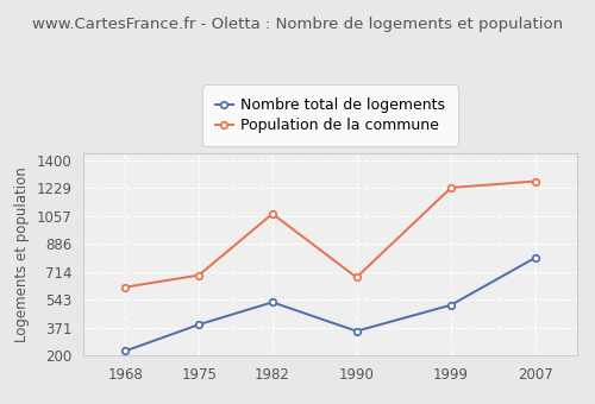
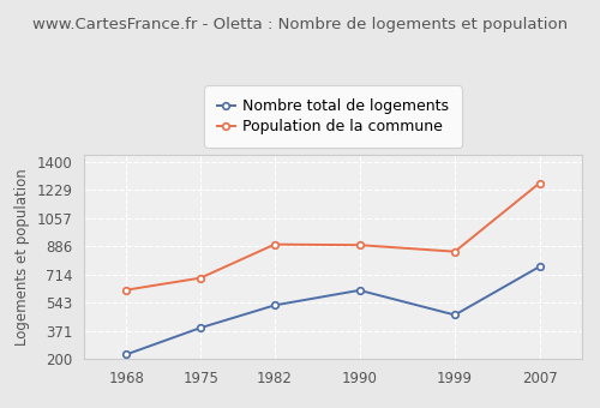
Population de la commune/1982: 1070 -> 900
Nombre total de logements/1990: 350 -> 620
Population de la commune/1990: 680 -> 890
Nombre total de logements/1999: 510 -> 470
Population de la commune/1999: 1230 -> 850
Nombre total de logements/2007: 800 -> 760
